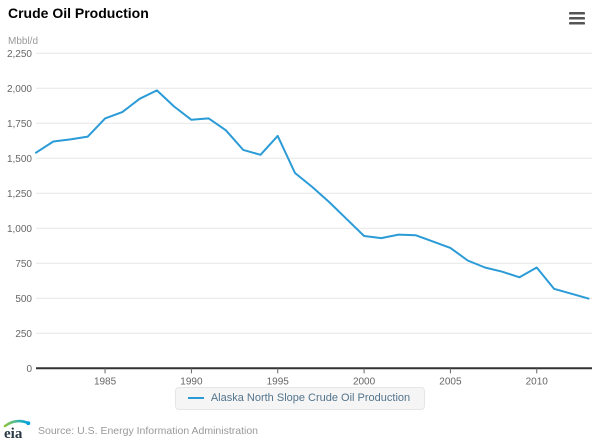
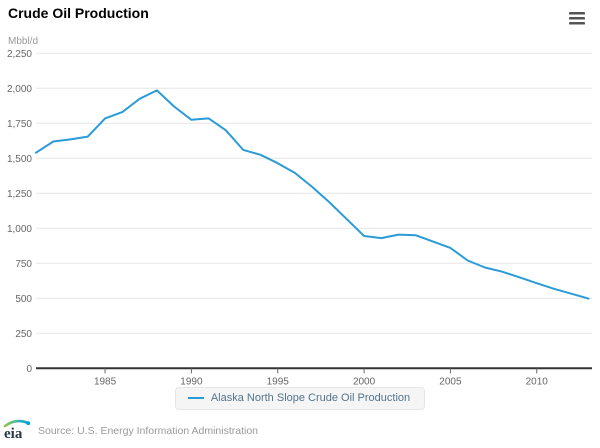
1995: 1660 -> 1460
2010: 720 -> 610
